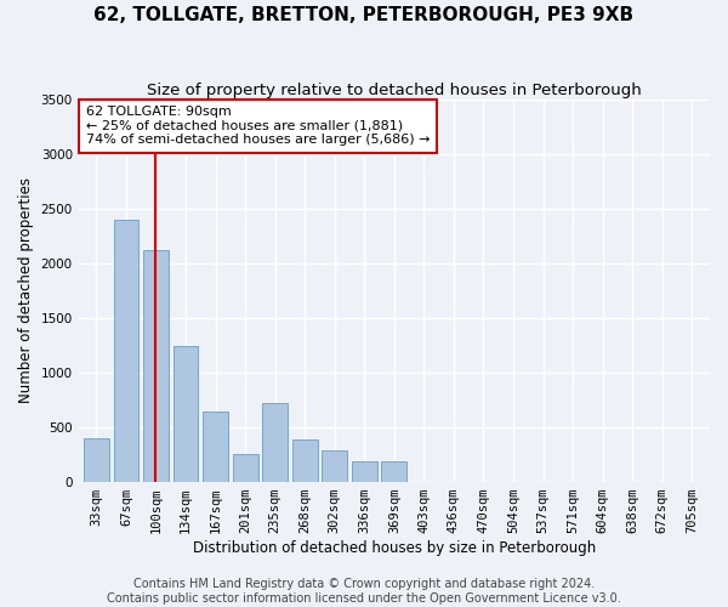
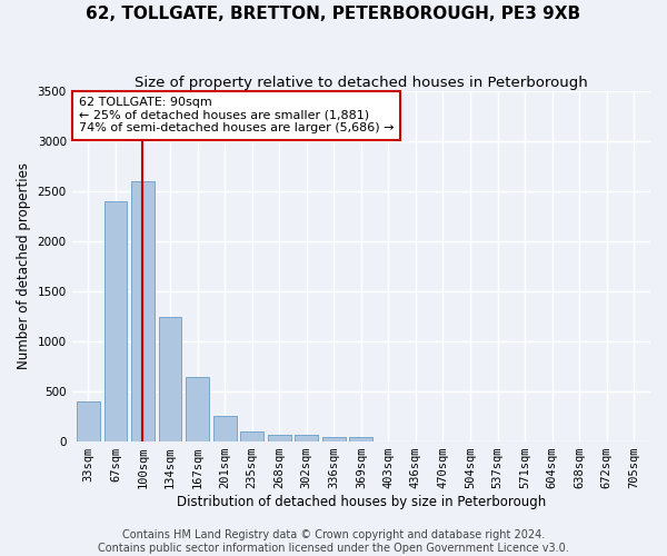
100sqm: 2120 -> 2600
235sqm: 720 -> 100
268sqm: 380 -> 60
302sqm: 280 -> 60
336sqm: 180 -> 40
369sqm: 180 -> 40
